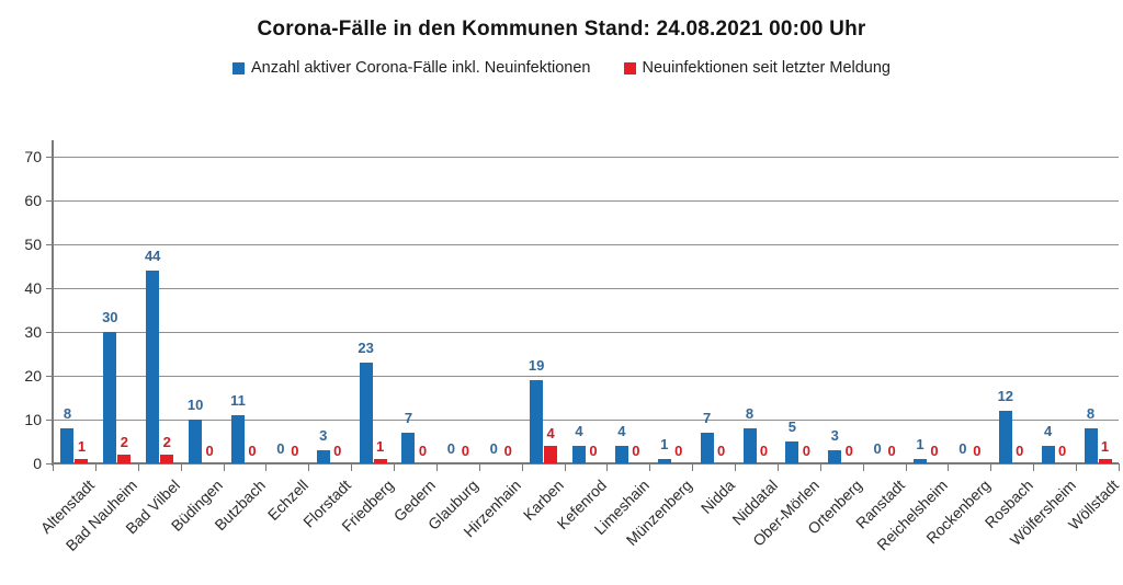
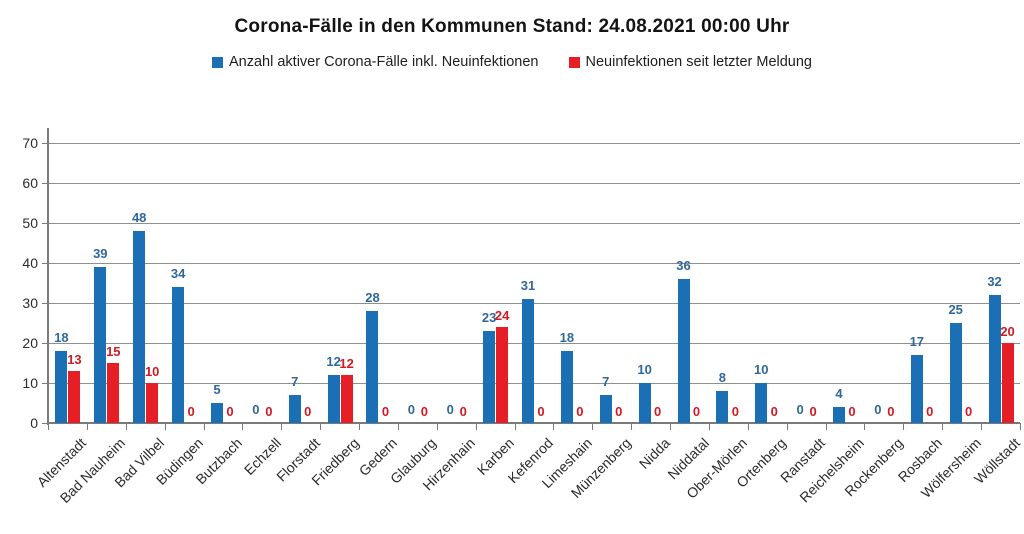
Anzahl aktiver Corona-Fälle inkl. Neuinfektionen/Altenstadt: 8 -> 18
Neuinfektionen seit letzter Meldung/Altenstadt: 1 -> 13
Anzahl aktiver Corona-Fälle inkl. Neuinfektionen/Bad Nauheim: 30 -> 39
Neuinfektionen seit letzter Meldung/Bad Nauheim: 2 -> 15
Anzahl aktiver Corona-Fälle inkl. Neuinfektionen/Bad Vilbel: 44 -> 48
Neuinfektionen seit letzter Meldung/Bad Vilbel: 2 -> 10
Anzahl aktiver Corona-Fälle inkl. Neuinfektionen/Büdingen: 10 -> 34
Anzahl aktiver Corona-Fälle inkl. Neuinfektionen/Butzbach: 11 -> 5
Anzahl aktiver Corona-Fälle inkl. Neuinfektionen/Florstadt: 3 -> 7
Anzahl aktiver Corona-Fälle inkl. Neuinfektionen/Friedberg: 23 -> 12
Neuinfektionen seit letzter Meldung/Friedberg: 1 -> 12
Anzahl aktiver Corona-Fälle inkl. Neuinfektionen/Gedern: 7 -> 28
Anzahl aktiver Corona-Fälle inkl. Neuinfektionen/Karben: 19 -> 23
Neuinfektionen seit letzter Meldung/Karben: 4 -> 24
Anzahl aktiver Corona-Fälle inkl. Neuinfektionen/Kefenrod: 4 -> 31
Anzahl aktiver Corona-Fälle inkl. Neuinfektionen/Limeshain: 4 -> 18
Anzahl aktiver Corona-Fälle inkl. Neuinfektionen/Münzenberg: 1 -> 7
Anzahl aktiver Corona-Fälle inkl. Neuinfektionen/Nidda: 7 -> 10
Anzahl aktiver Corona-Fälle inkl. Neuinfektionen/Niddatal: 8 -> 36
Anzahl aktiver Corona-Fälle inkl. Neuinfektionen/Ober-Mörlen: 5 -> 8
Anzahl aktiver Corona-Fälle inkl. Neuinfektionen/Ortenberg: 3 -> 10
Anzahl aktiver Corona-Fälle inkl. Neuinfektionen/Reichelsheim: 1 -> 4
Anzahl aktiver Corona-Fälle inkl. Neuinfektionen/Rosbach: 12 -> 17
Anzahl aktiver Corona-Fälle inkl. Neuinfektionen/Wölfersheim: 4 -> 25
Anzahl aktiver Corona-Fälle inkl. Neuinfektionen/Wöllstadt: 8 -> 32
Neuinfektionen seit letzter Meldung/Wöllstadt: 1 -> 20
